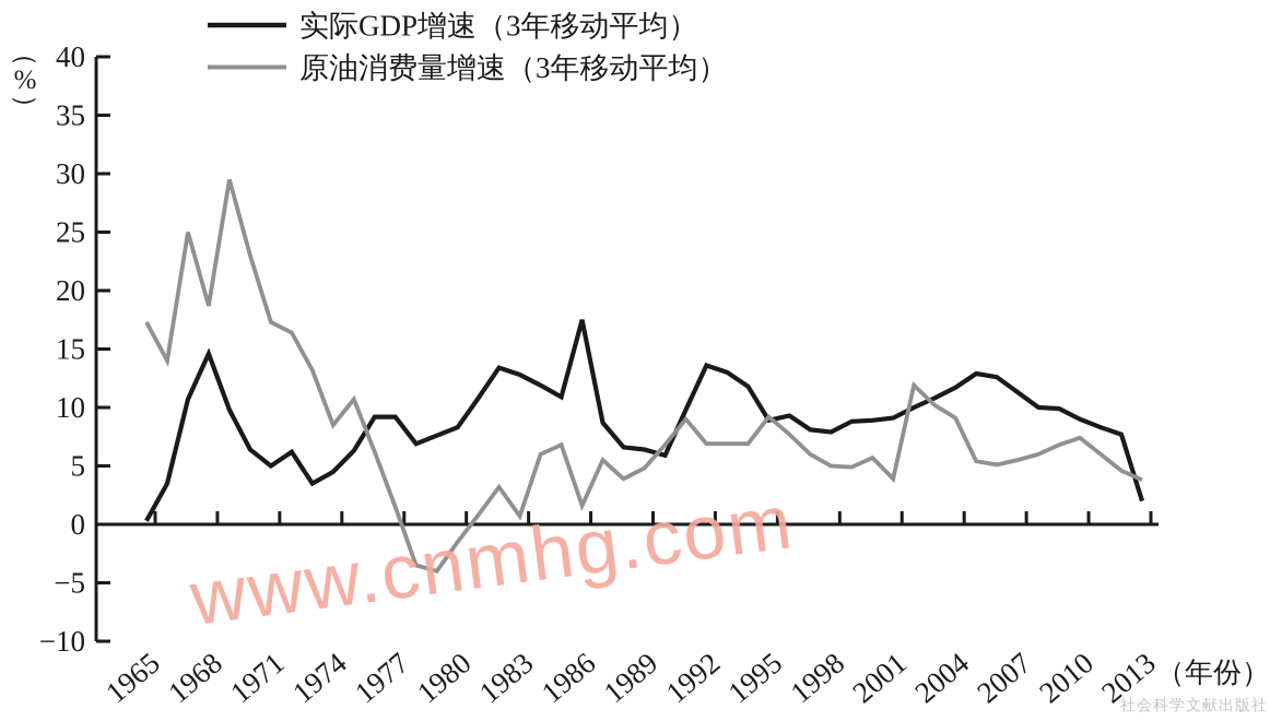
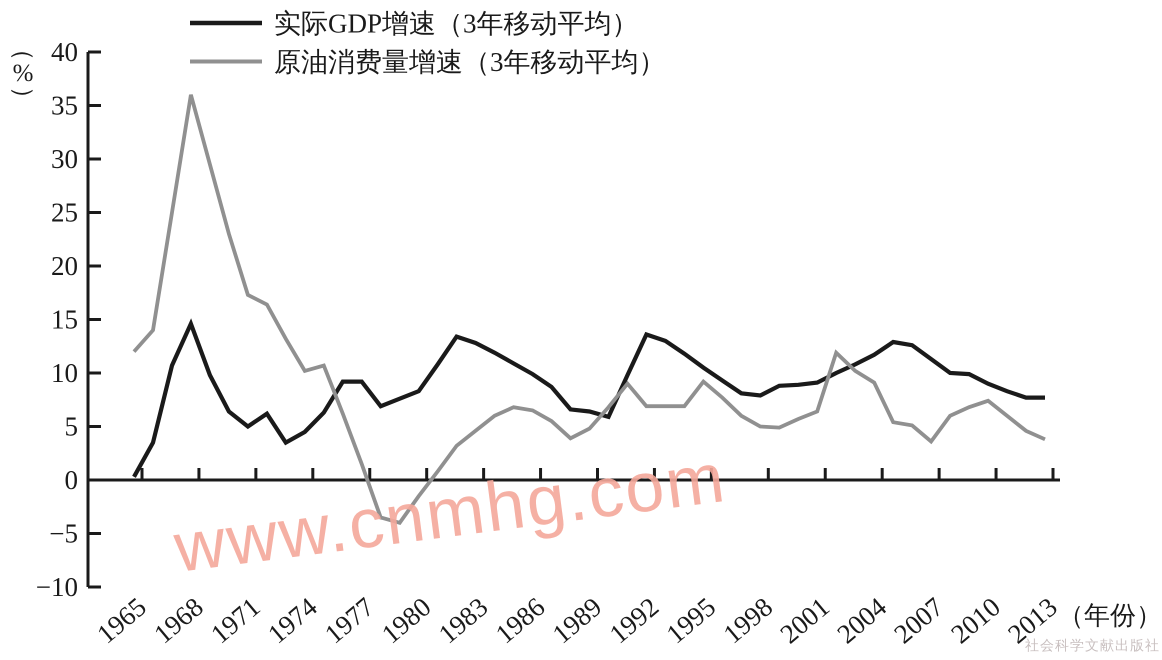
原油消费量增速（3年移动平均）/1965: 17.3 -> 12.0
原油消费量增速（3年移动平均）/1968: 18.7 -> 36.0
原油消费量增速（3年移动平均）/1974: 8.5 -> 10.2
原油消费量增速（3年移动平均）/1983: 0.7 -> 4.6
实际GDP增速（3年移动平均）/1986: 17.5 -> 9.9
原油消费量增速（3年移动平均）/1986: 1.6 -> 6.5
实际GDP增速（3年移动平均）/1995: 8.9 -> 10.5
原油消费量增速（3年移动平均）/2001: 3.9 -> 6.4
原油消费量增速（3年移动平均）/2007: 5.5 -> 3.6
实际GDP增速（3年移动平均）/2013: 2.0 -> 7.7
